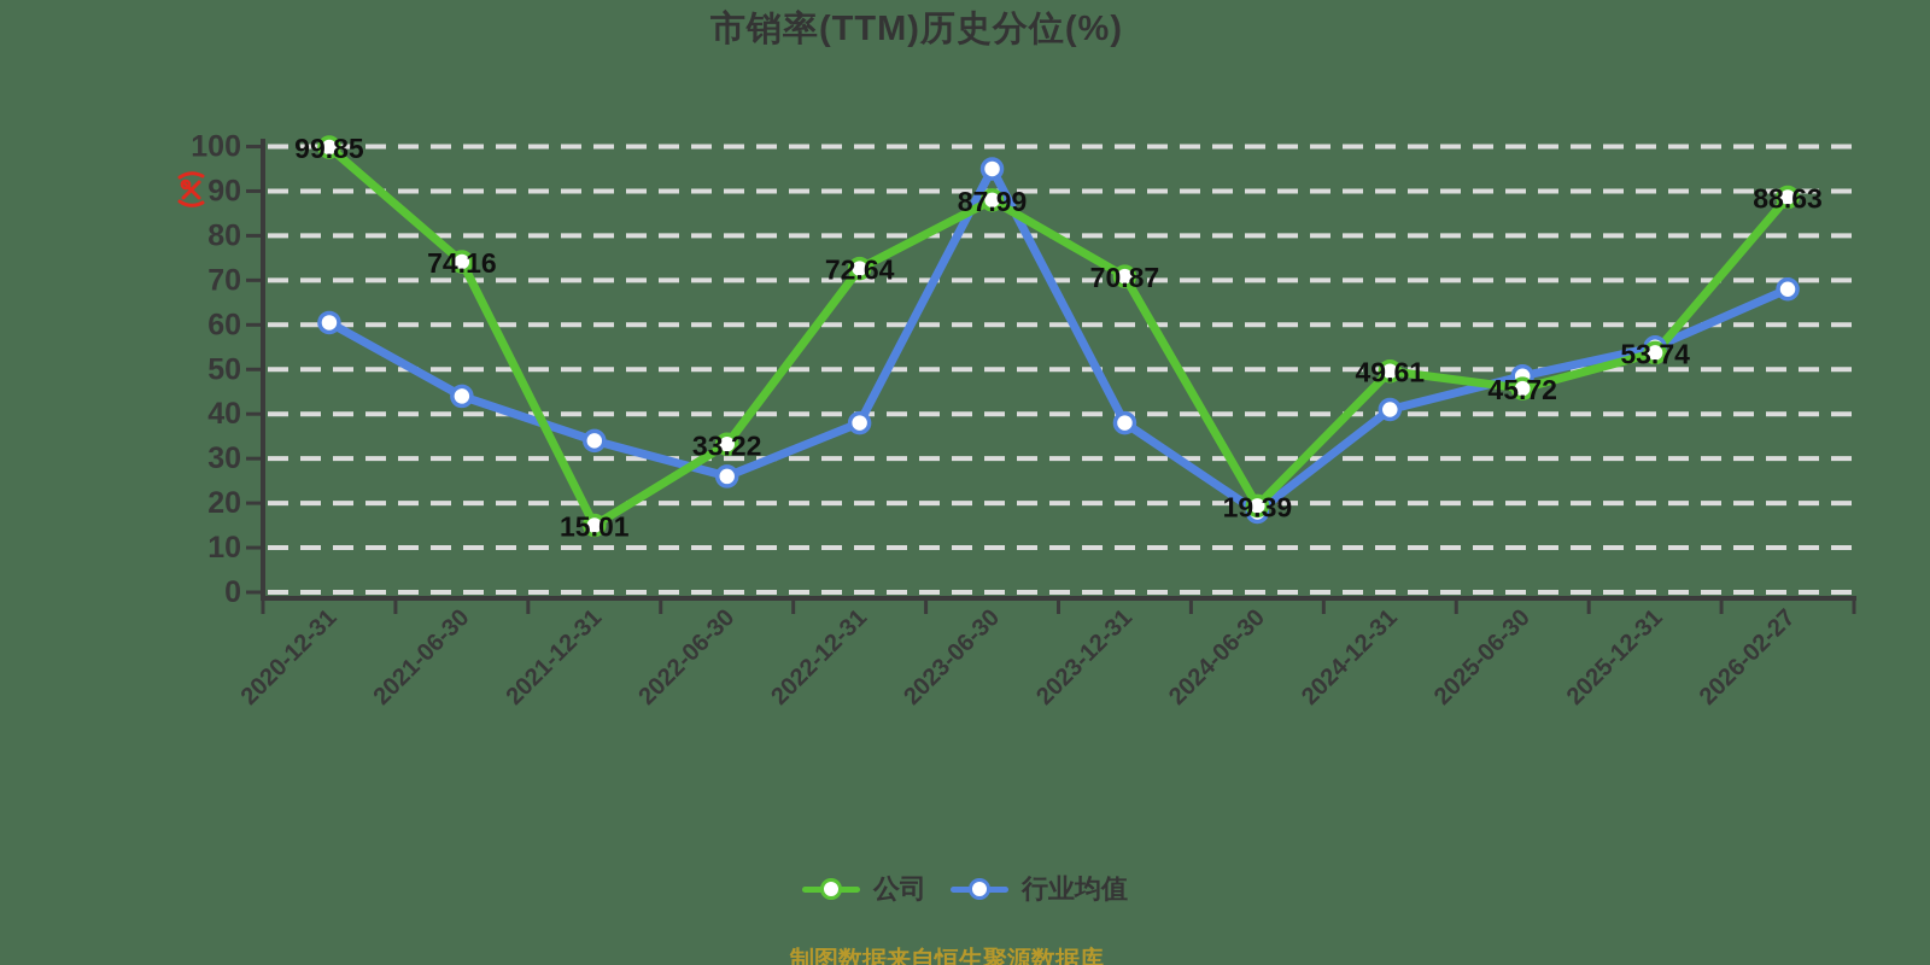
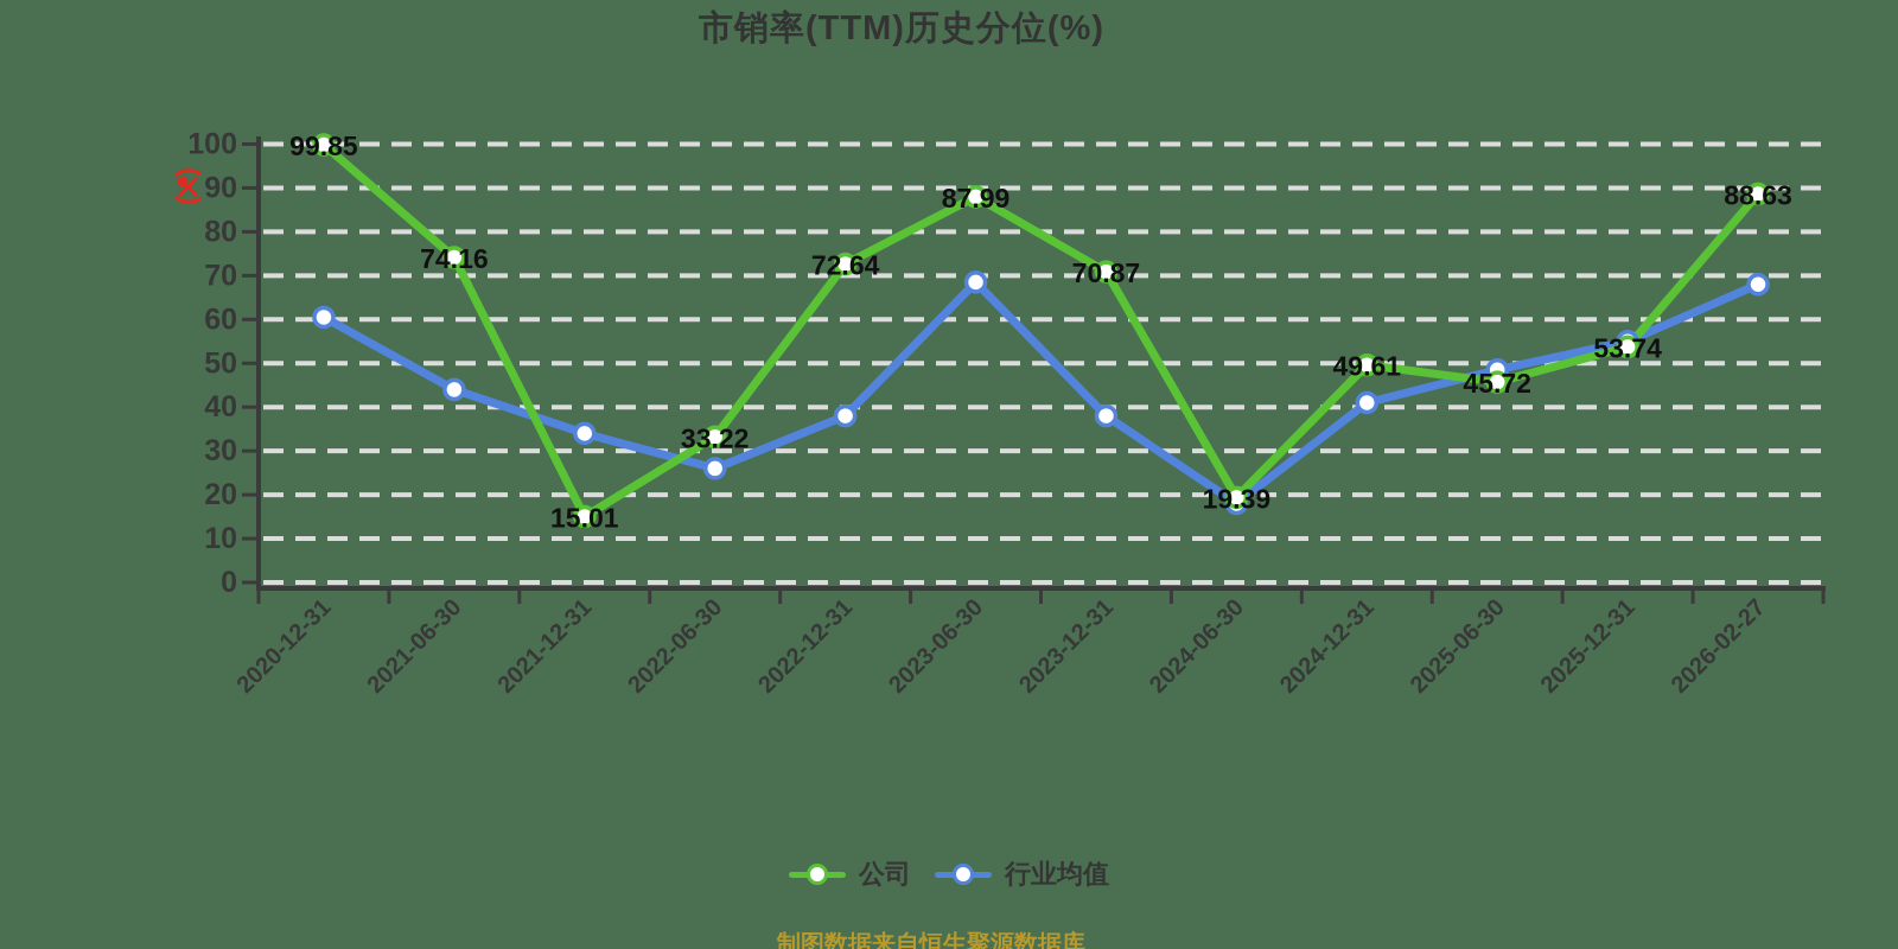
行业均值/2023-06-30: 95 -> 68
